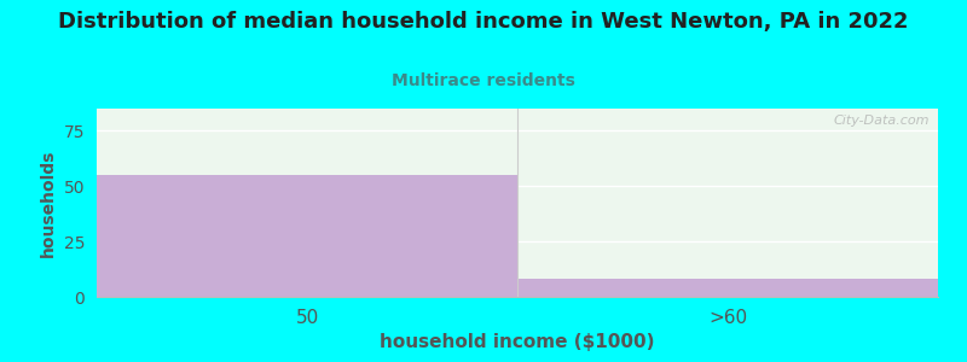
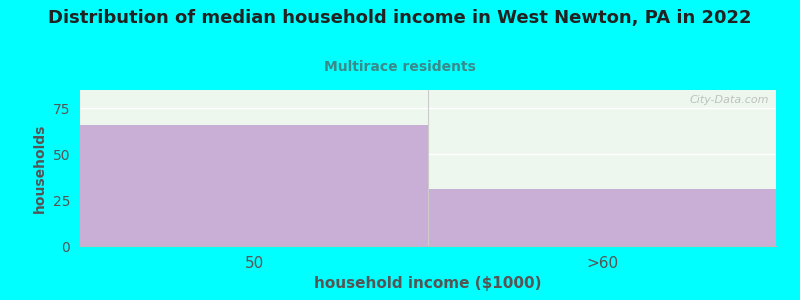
50: 55 -> 66
>60: 8 -> 31
